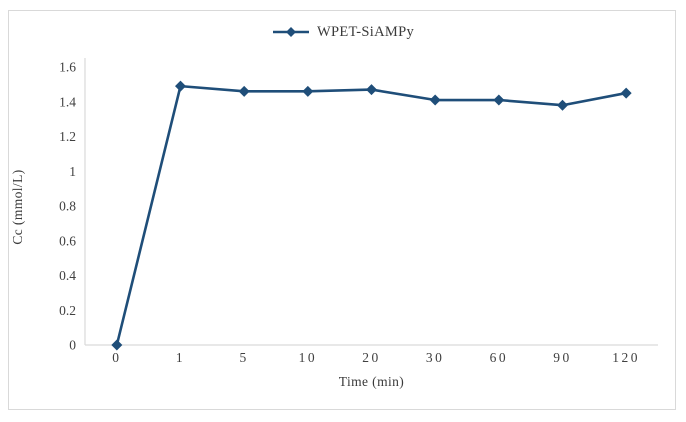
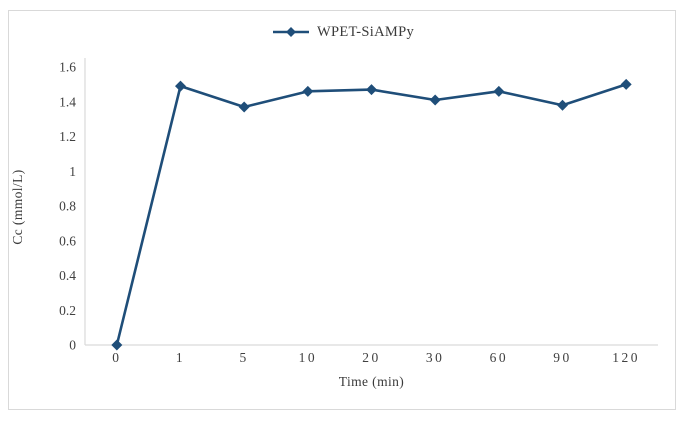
5: 1.46 -> 1.37
60: 1.41 -> 1.46
120: 1.45 -> 1.50
